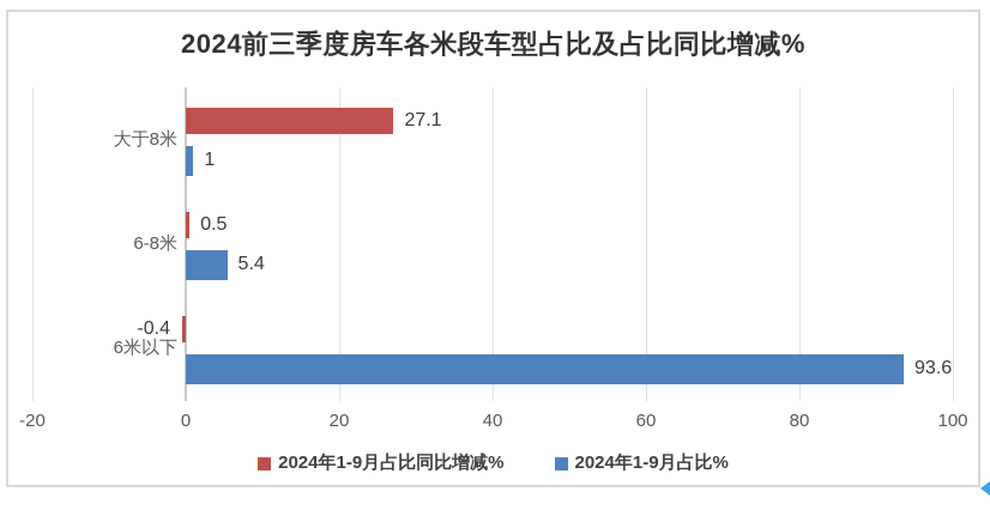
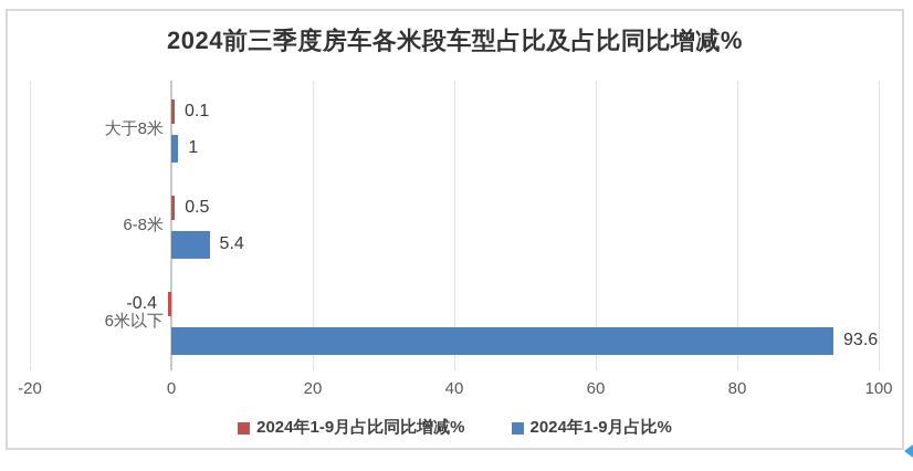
2024年1-9月占比同比增减%/大于8米: 27.1 -> 0.1
